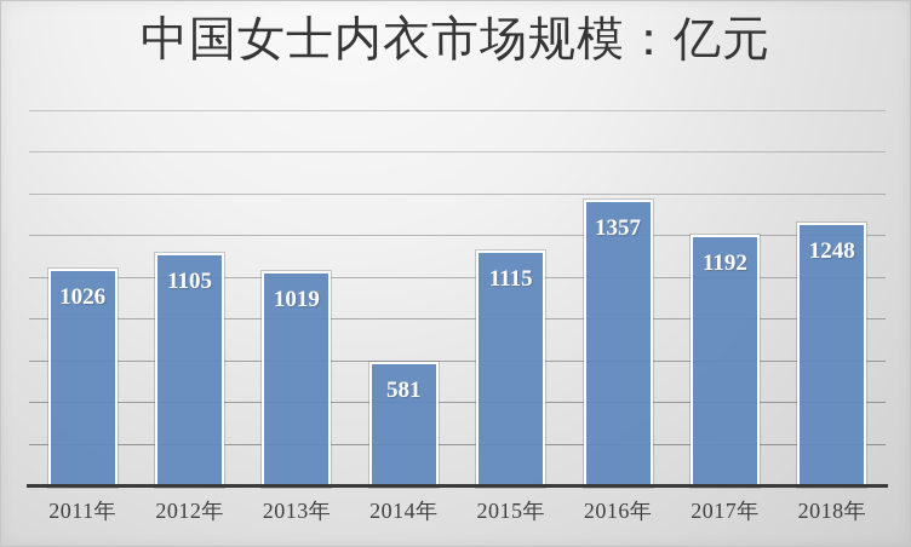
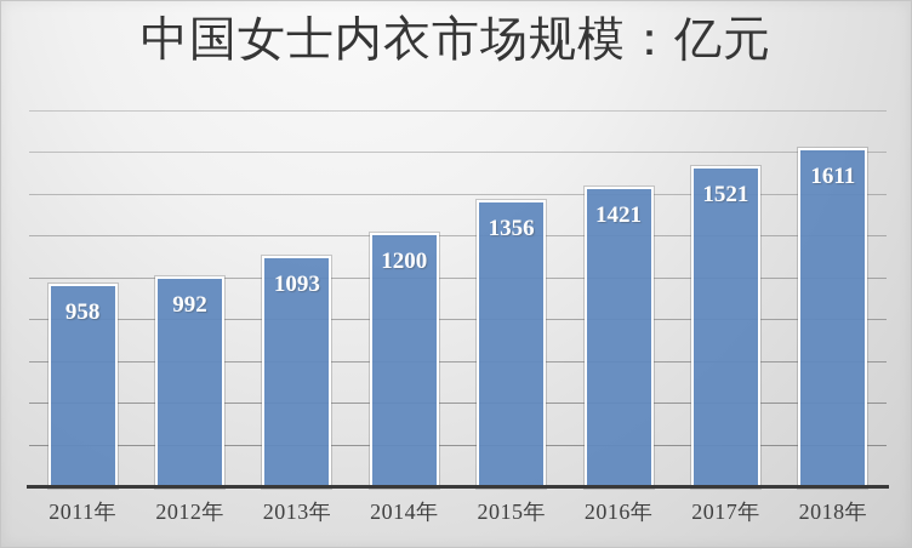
2011年: 1026 -> 958
2012年: 1105 -> 992
2013年: 1019 -> 1093
2014年: 581 -> 1200
2015年: 1115 -> 1356
2016年: 1357 -> 1421
2017年: 1192 -> 1521
2018年: 1248 -> 1611
